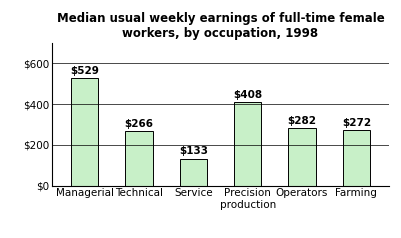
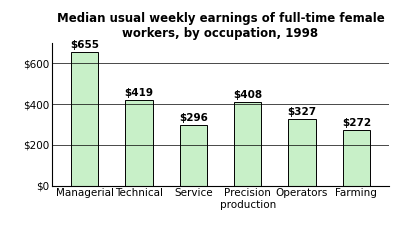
Managerial: $529 -> $655
Technical: $266 -> $419
Service: $133 -> $296
Operators: $282 -> $327
